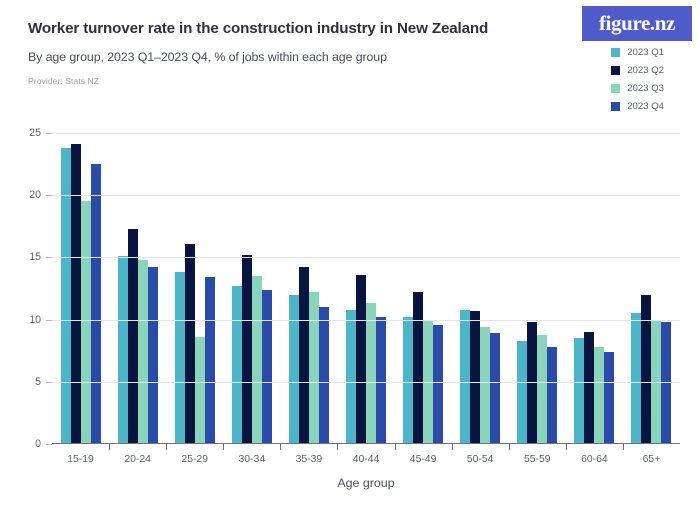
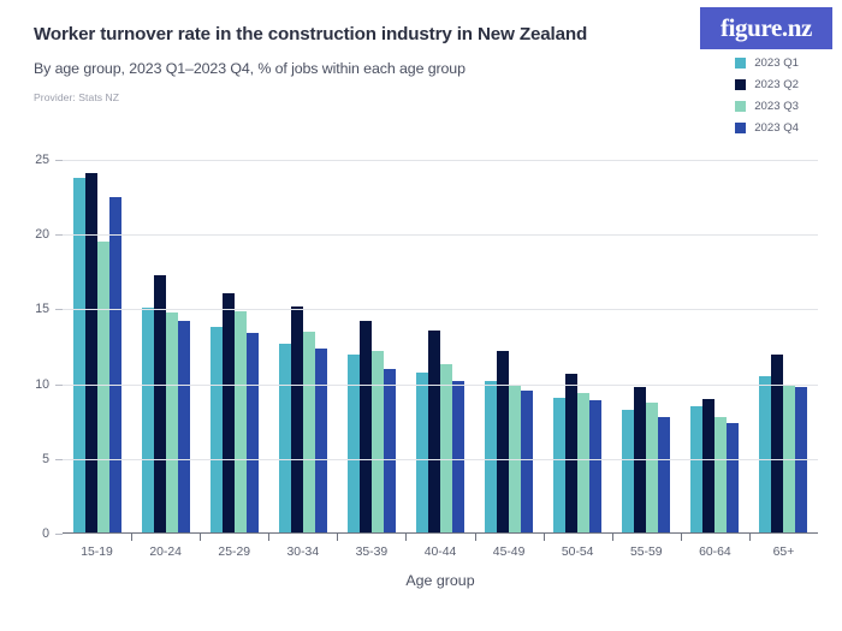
2023 Q3/25-29: 8.6 -> 14.9
2023 Q1/50-54: 10.8 -> 9.1
